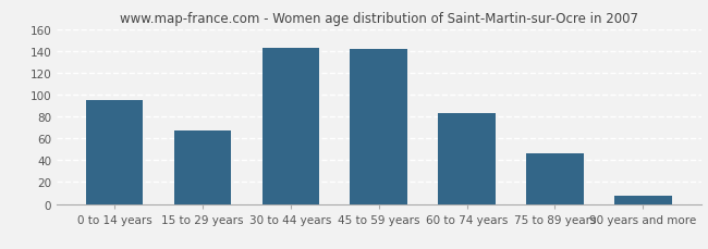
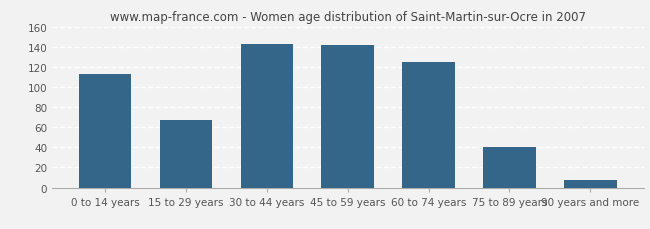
0 to 14 years: 95 -> 113
60 to 74 years: 83 -> 125
75 to 89 years: 46 -> 40
